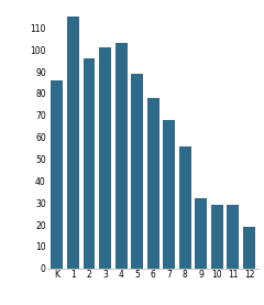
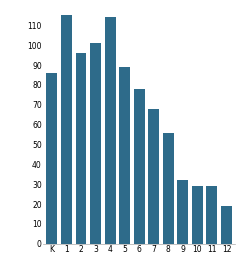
4: 103 -> 114
